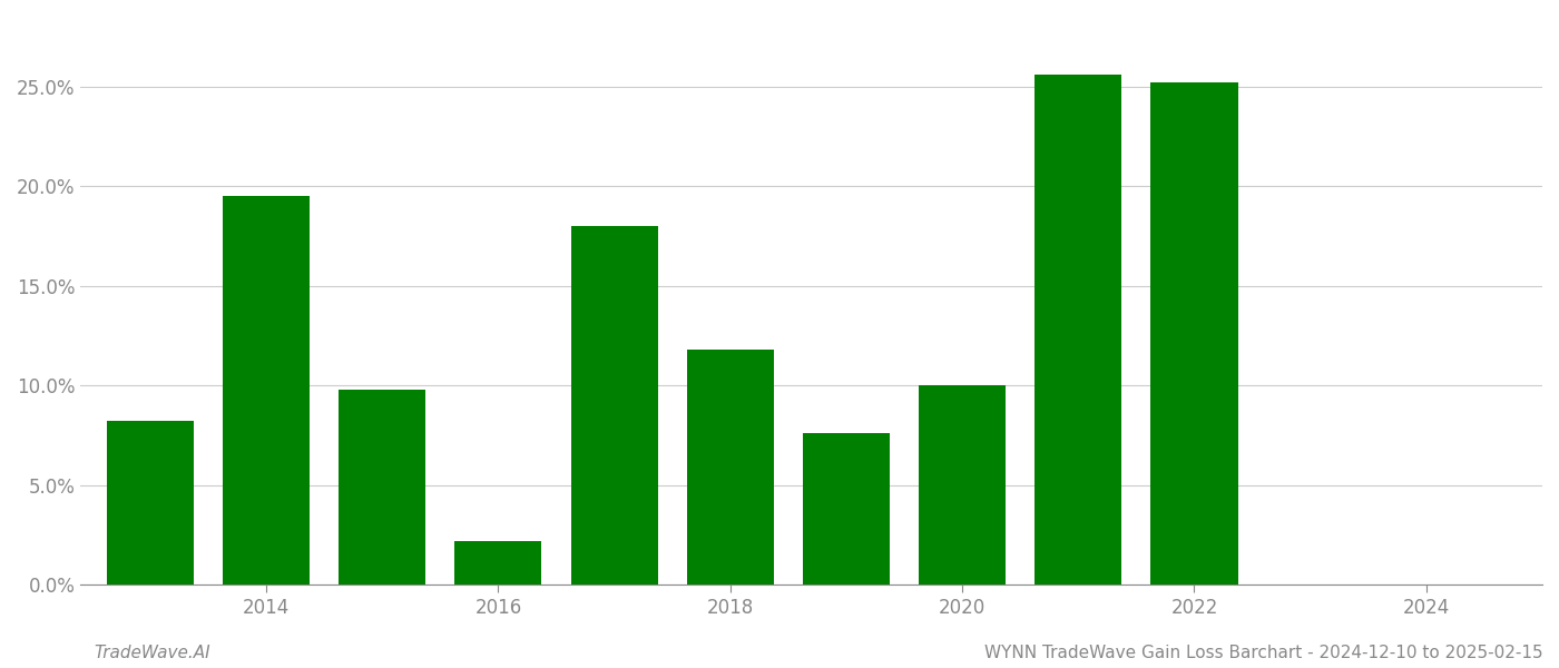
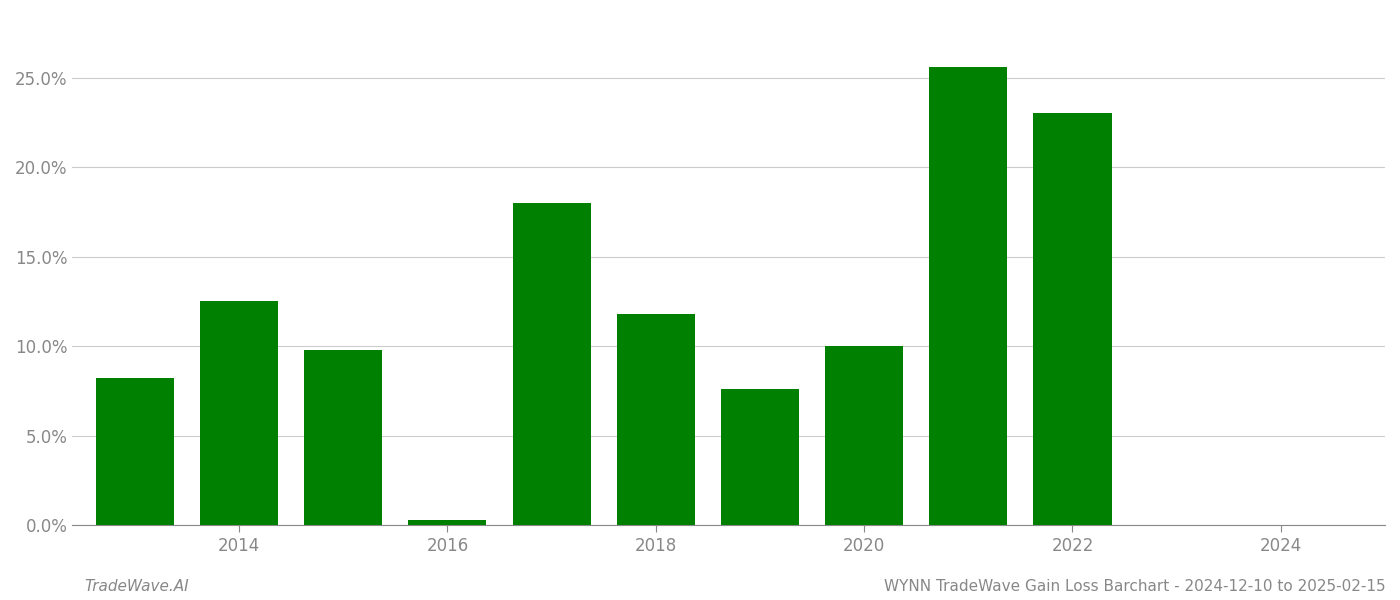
2014: 19.5% -> 12.5%
2016: 2.2% -> 0.3%
2022: 25.2% -> 23.0%
